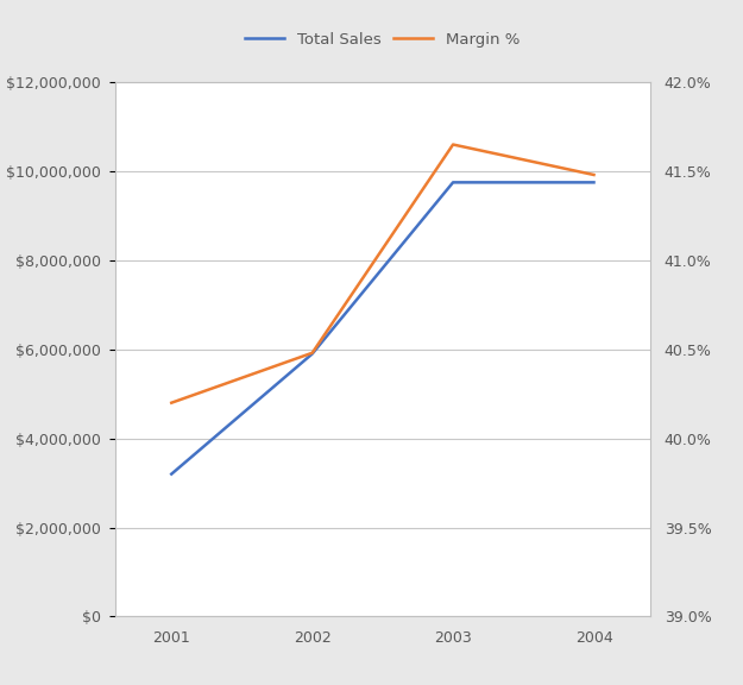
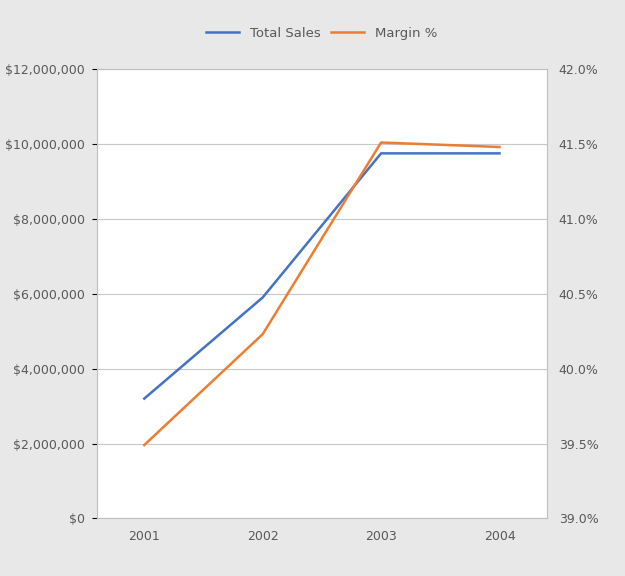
Margin %/2001: 40.20% -> 39.49%
Margin %/2002: 40.48% -> 40.23%
Margin %/2003: 41.65% -> 41.51%
